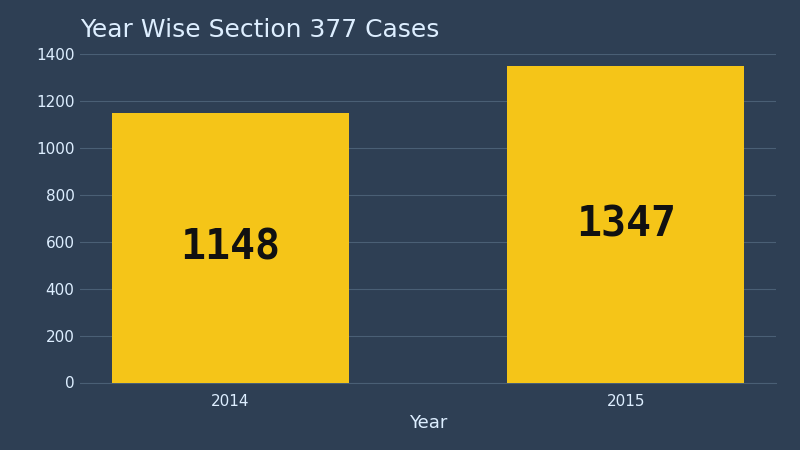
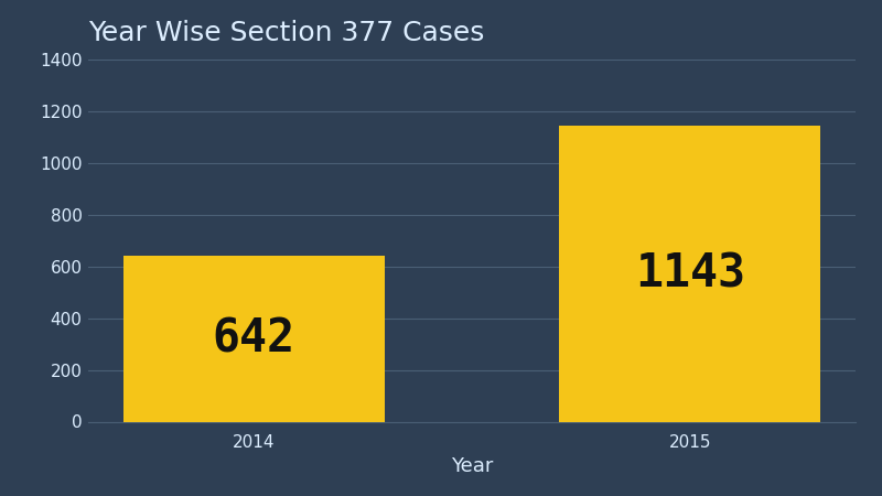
2014: 1148 -> 642
2015: 1347 -> 1143
